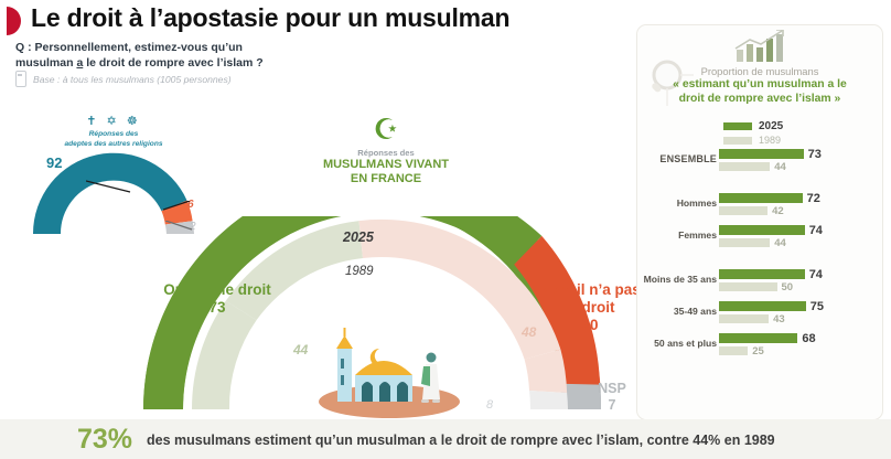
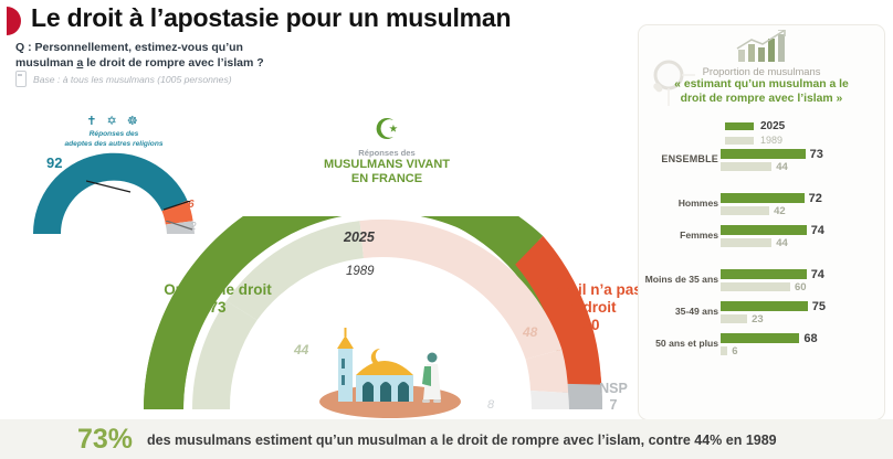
1989/Moins de 35 ans: 50 -> 60
1989/35-49 ans: 43 -> 23
1989/50 ans et plus: 25 -> 6
